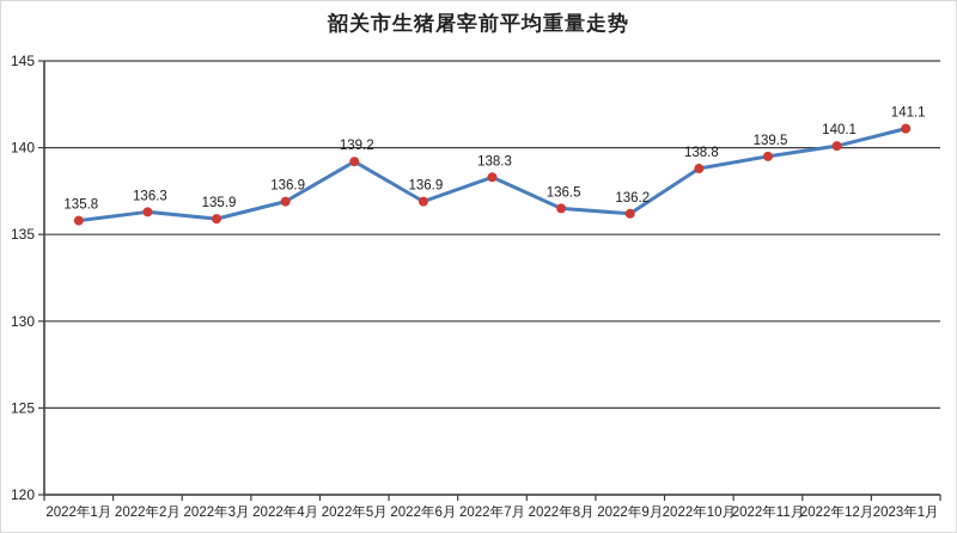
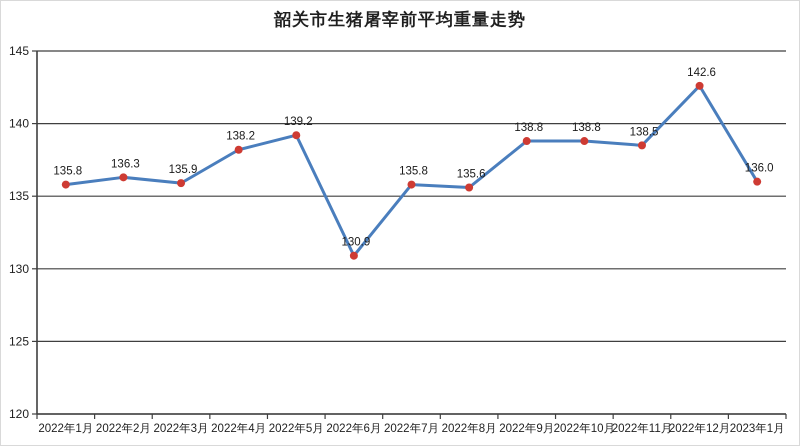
2022年4月: 136.9 -> 138.2
2022年6月: 136.9 -> 130.9
2022年7月: 138.3 -> 135.8
2022年8月: 136.5 -> 135.6
2022年9月: 136.2 -> 138.8
2022年11月: 139.5 -> 138.5
2022年12月: 140.1 -> 142.6
2023年1月: 141.1 -> 136.0
